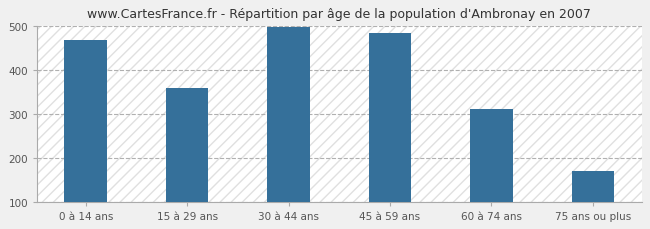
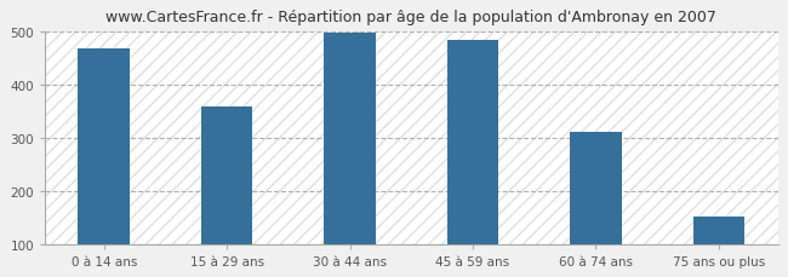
75 ans ou plus: 170 -> 152
